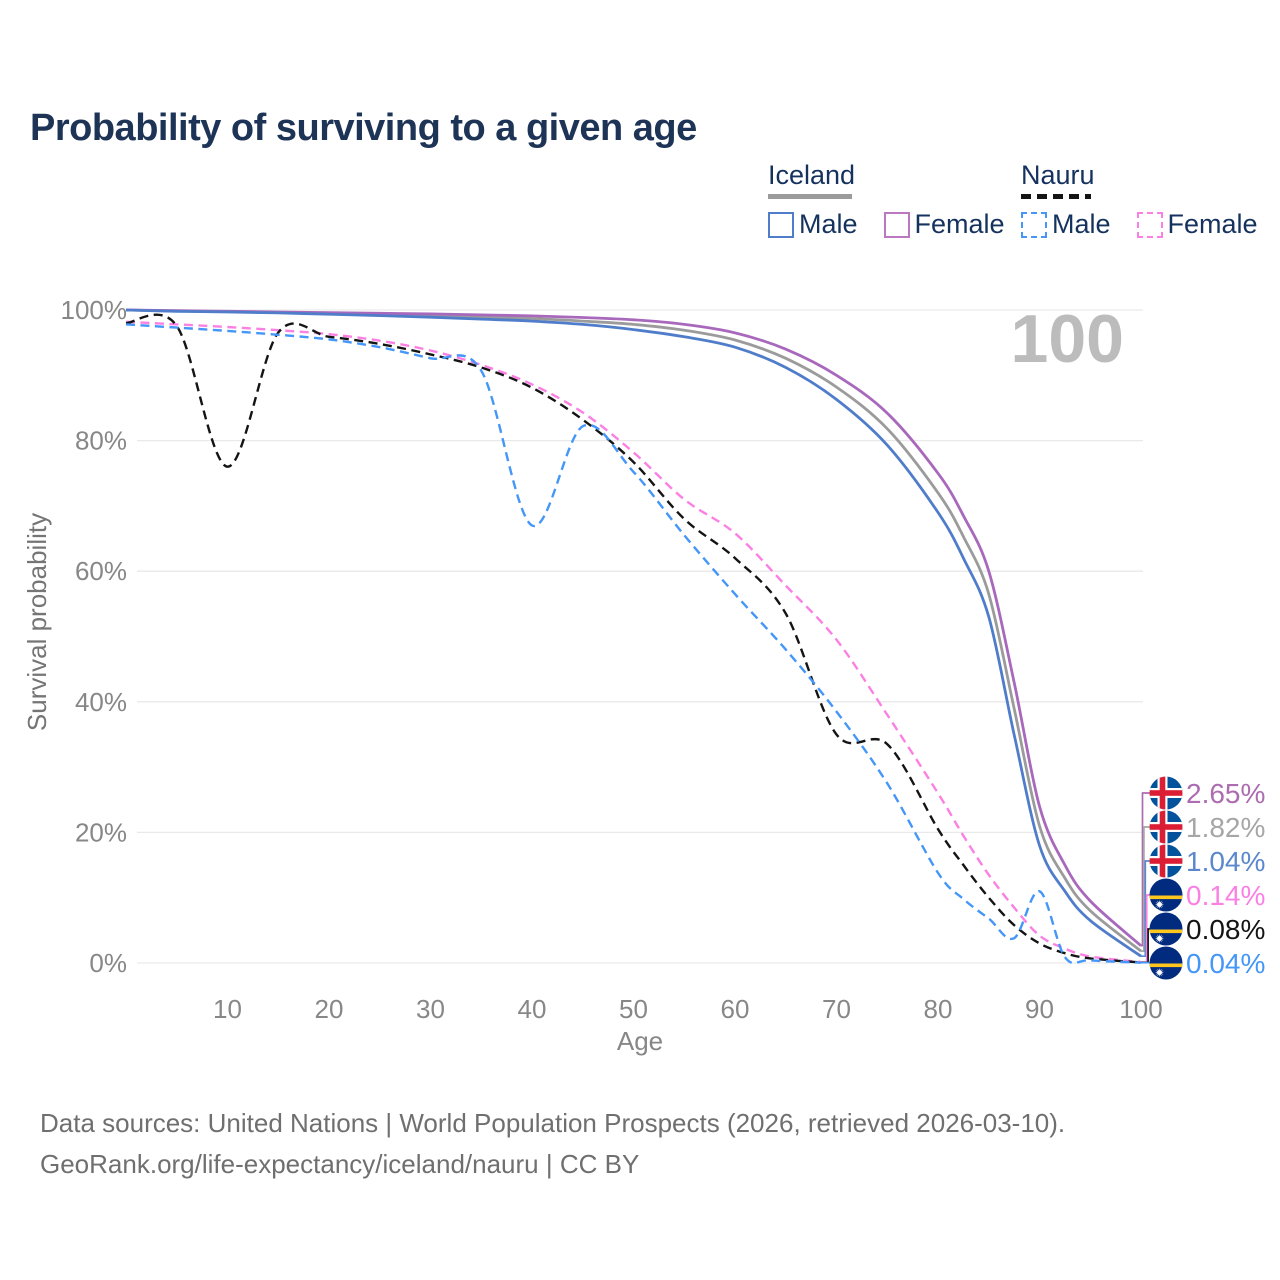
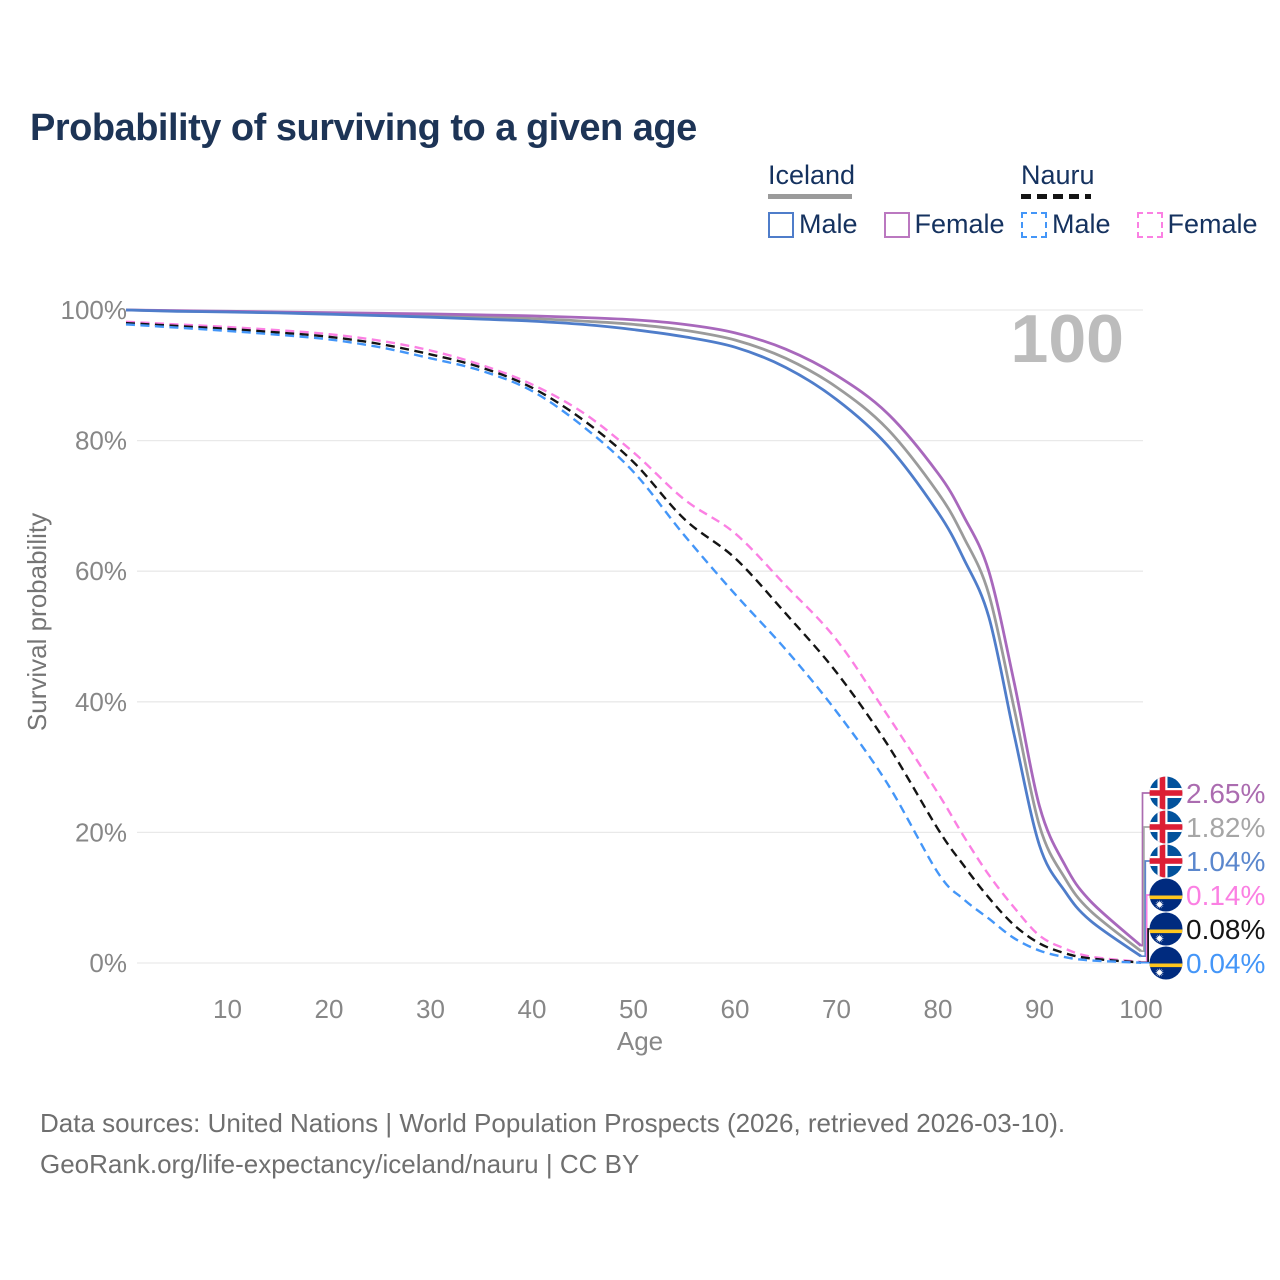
Nauru/10: 76% -> 97%
Nauru Male/40: 67% -> 88%
Nauru/70: 35% -> 44%
Nauru Male/90: 11% -> 2%
